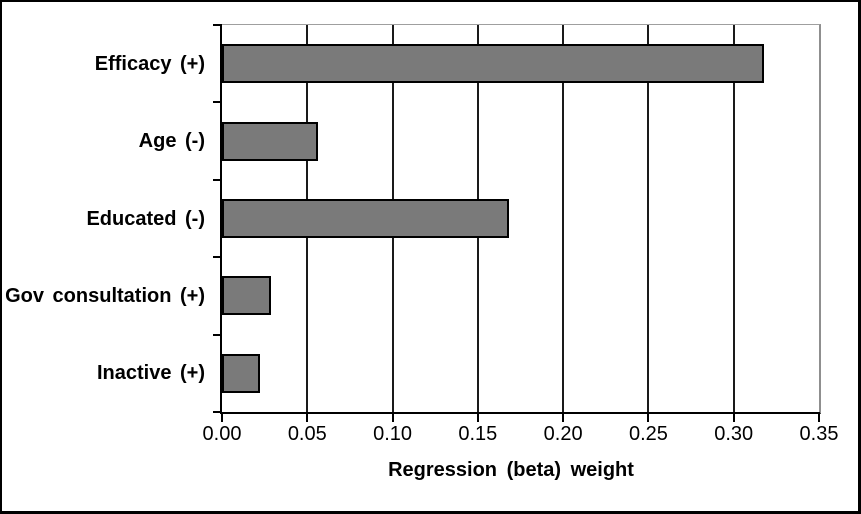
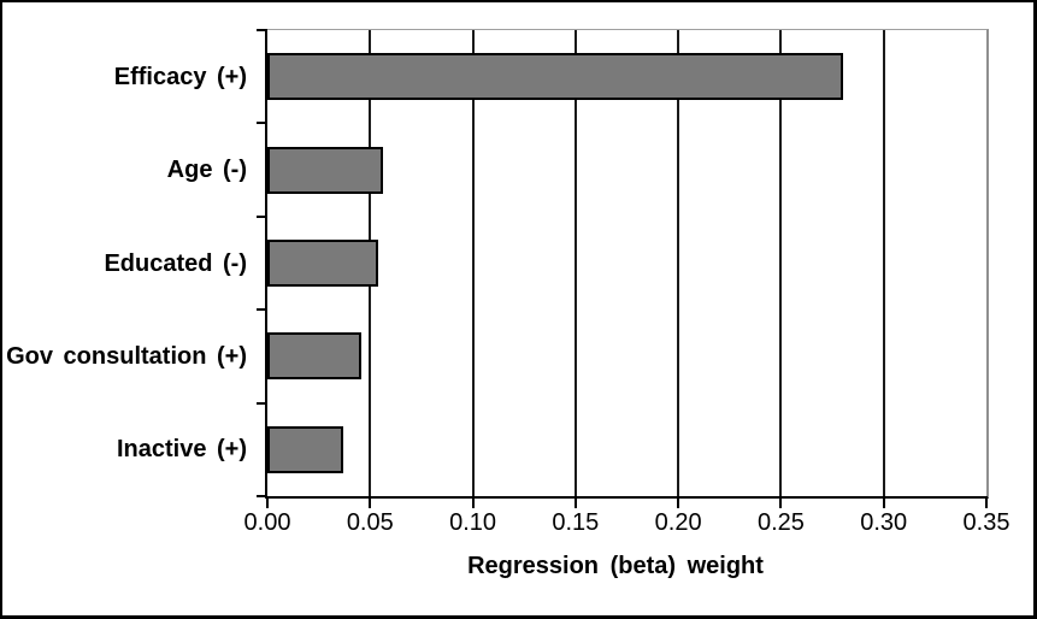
Efficacy (+): 0.318 -> 0.280
Educated (-): 0.168 -> 0.054
Gov consultation (+): 0.029 -> 0.046
Inactive (+): 0.022 -> 0.037
